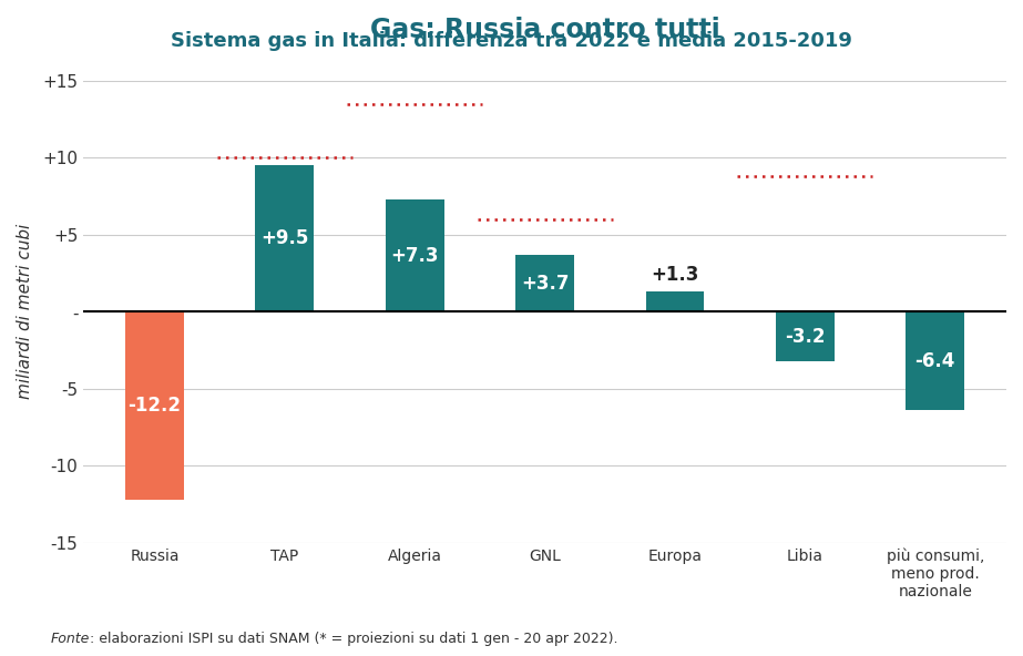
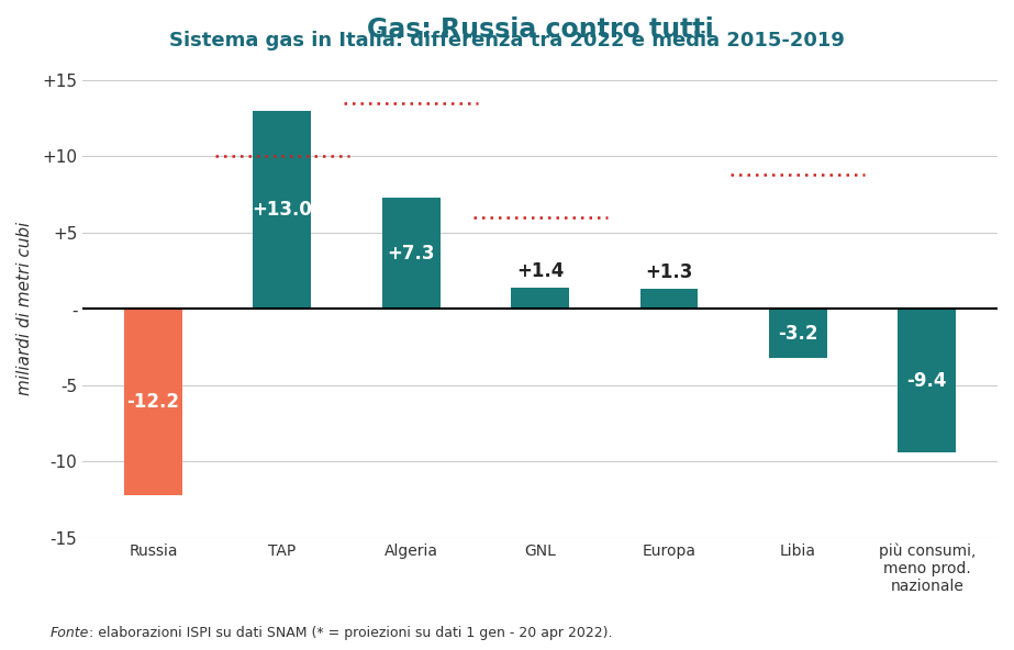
TAP: +9.5 -> +13.0
GNL: +3.7 -> +1.4
più consumi, meno prod. nazionale: -6.4 -> -9.4
